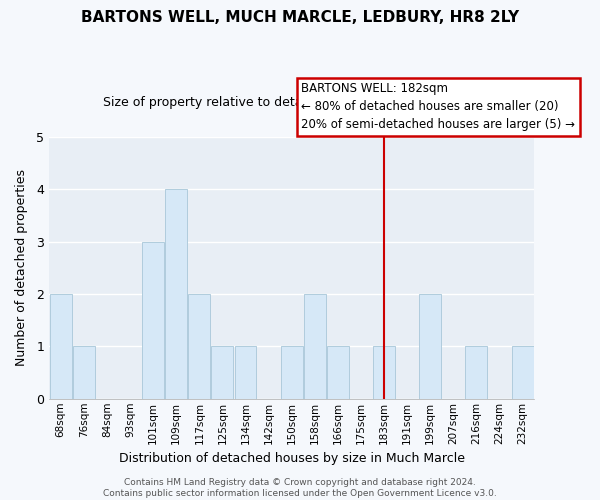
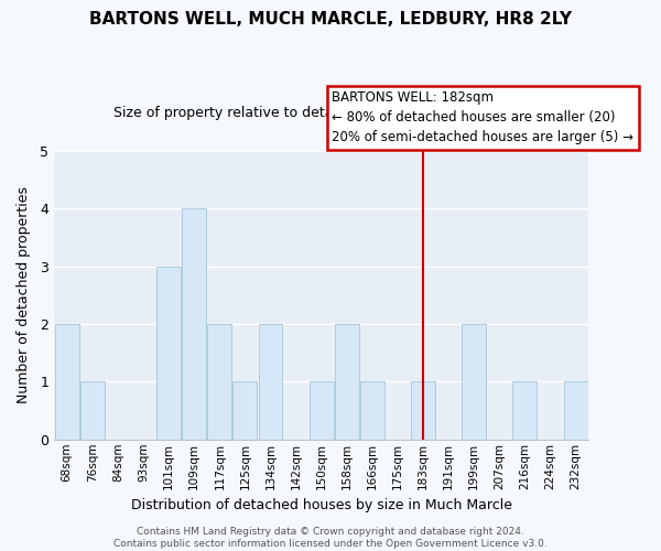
134sqm: 1 -> 2
